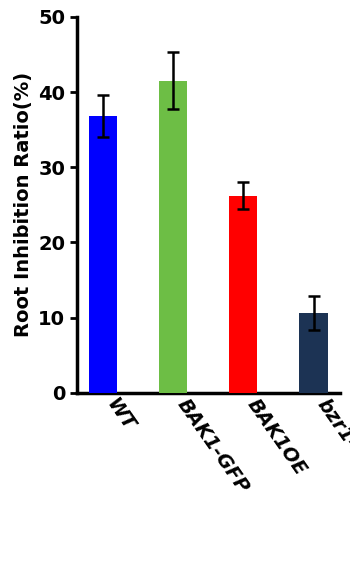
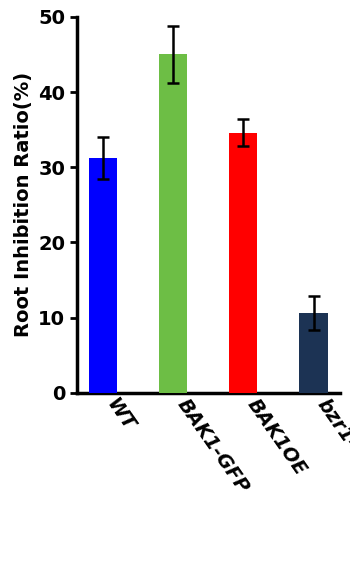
WT: 36.8 -> 31.2
BAK1-GFP: 41.5 -> 45.0
BAK1OE: 26.2 -> 34.6
